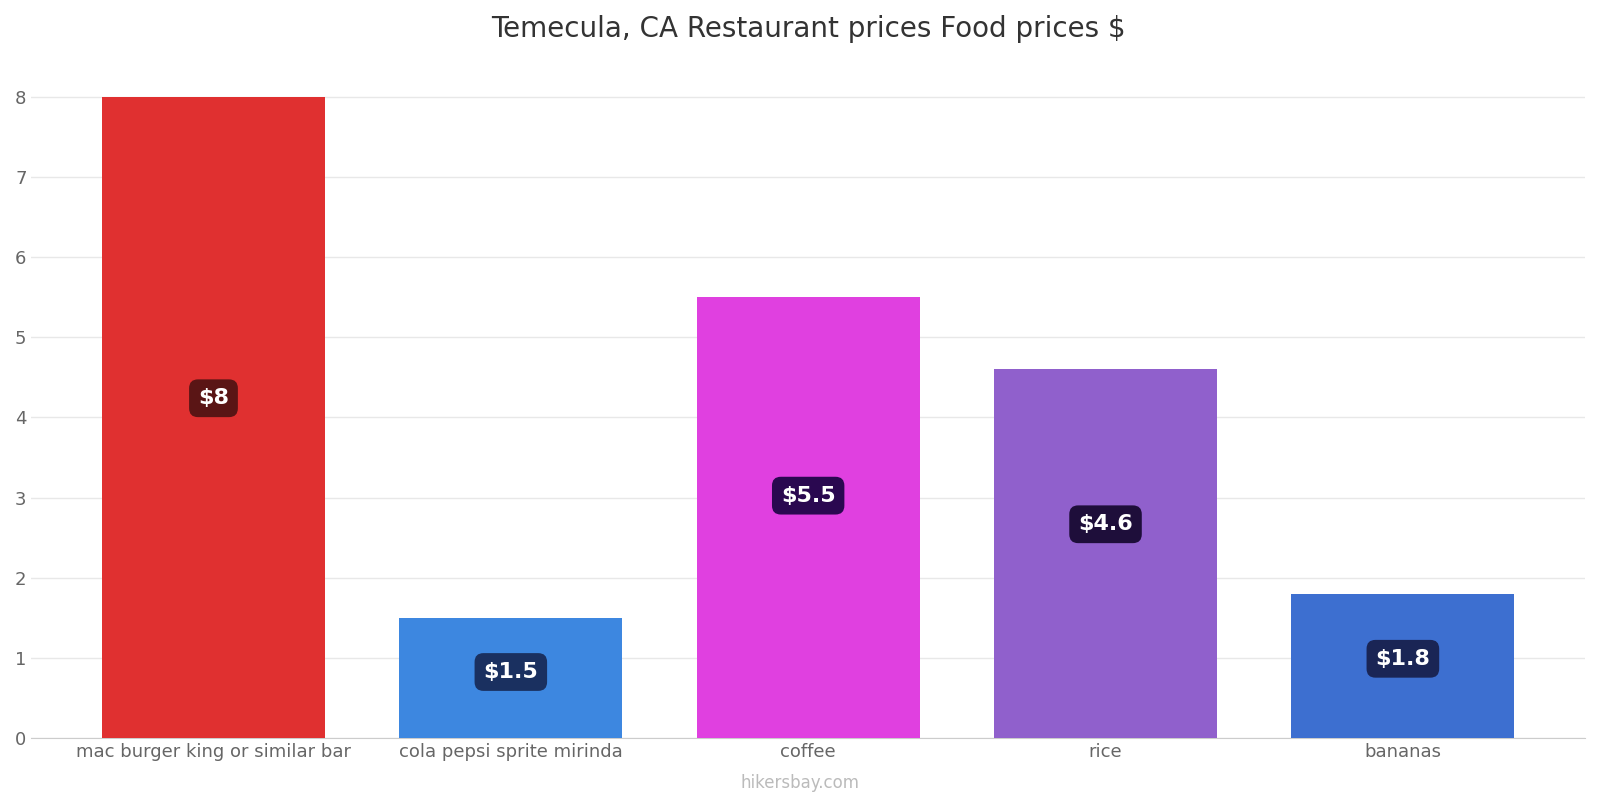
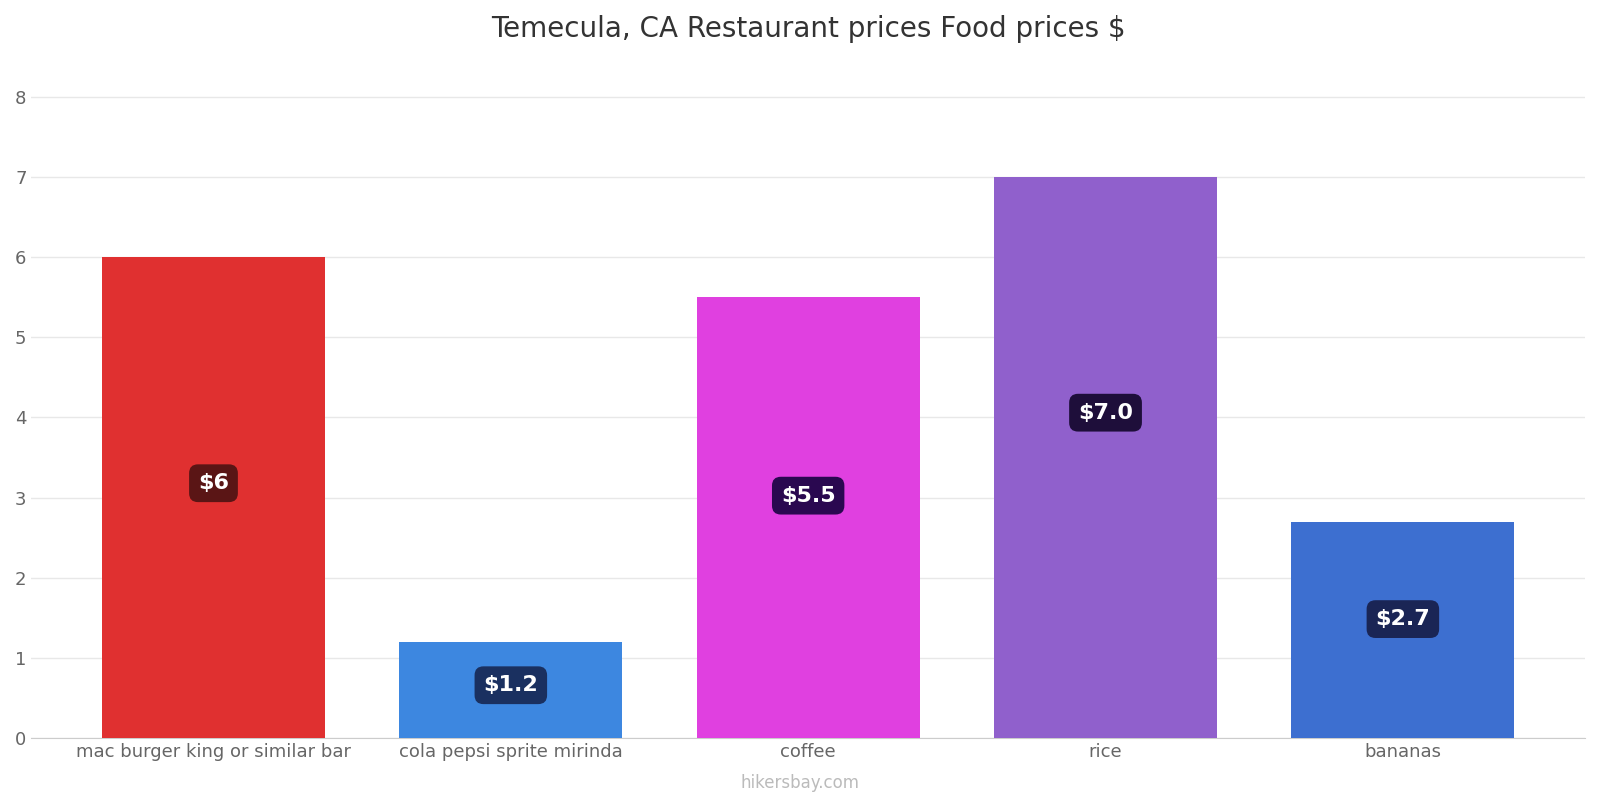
mac burger king or similar bar: $8 -> $6
cola pepsi sprite mirinda: $1.5 -> $1.2
rice: $4.6 -> $7.0
bananas: $1.8 -> $2.7
